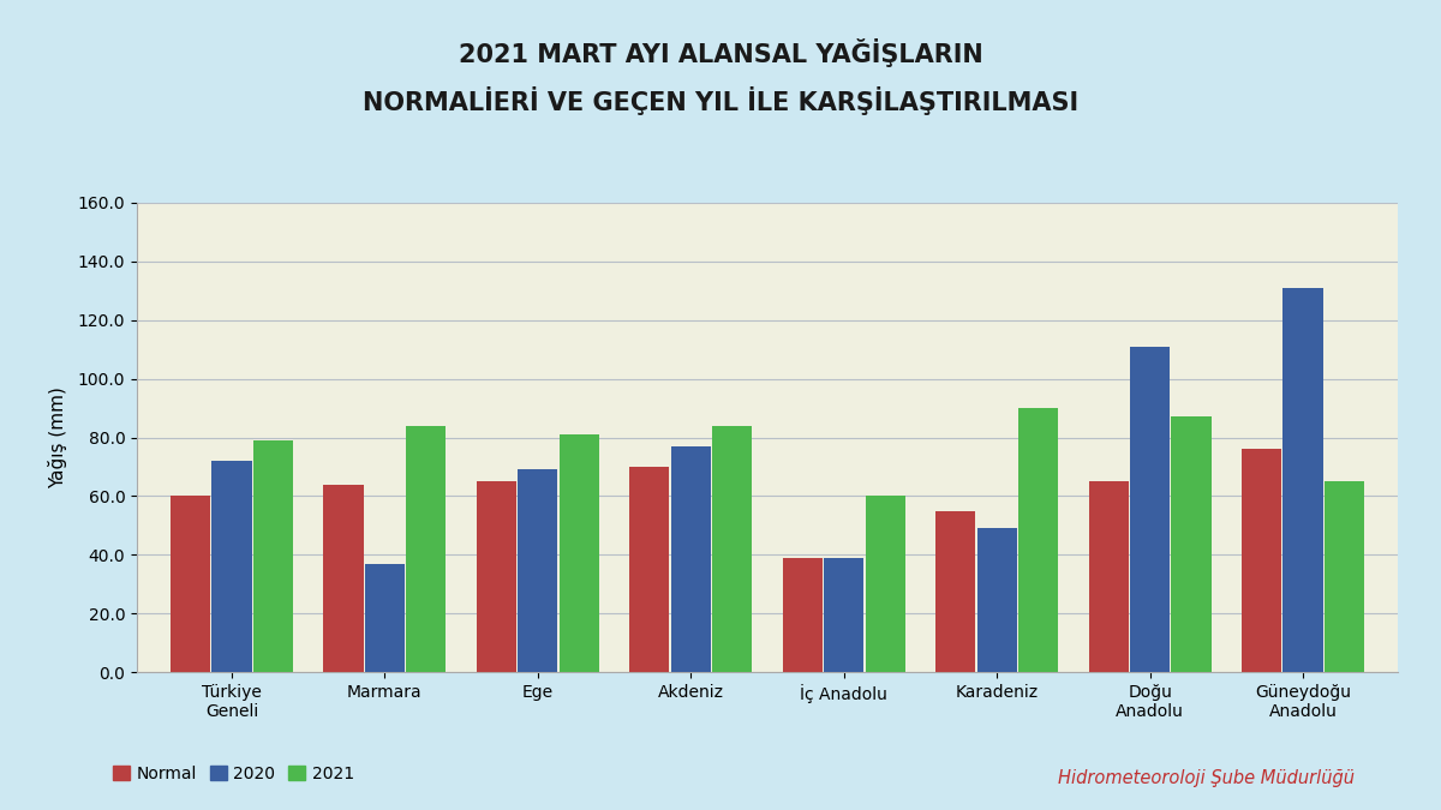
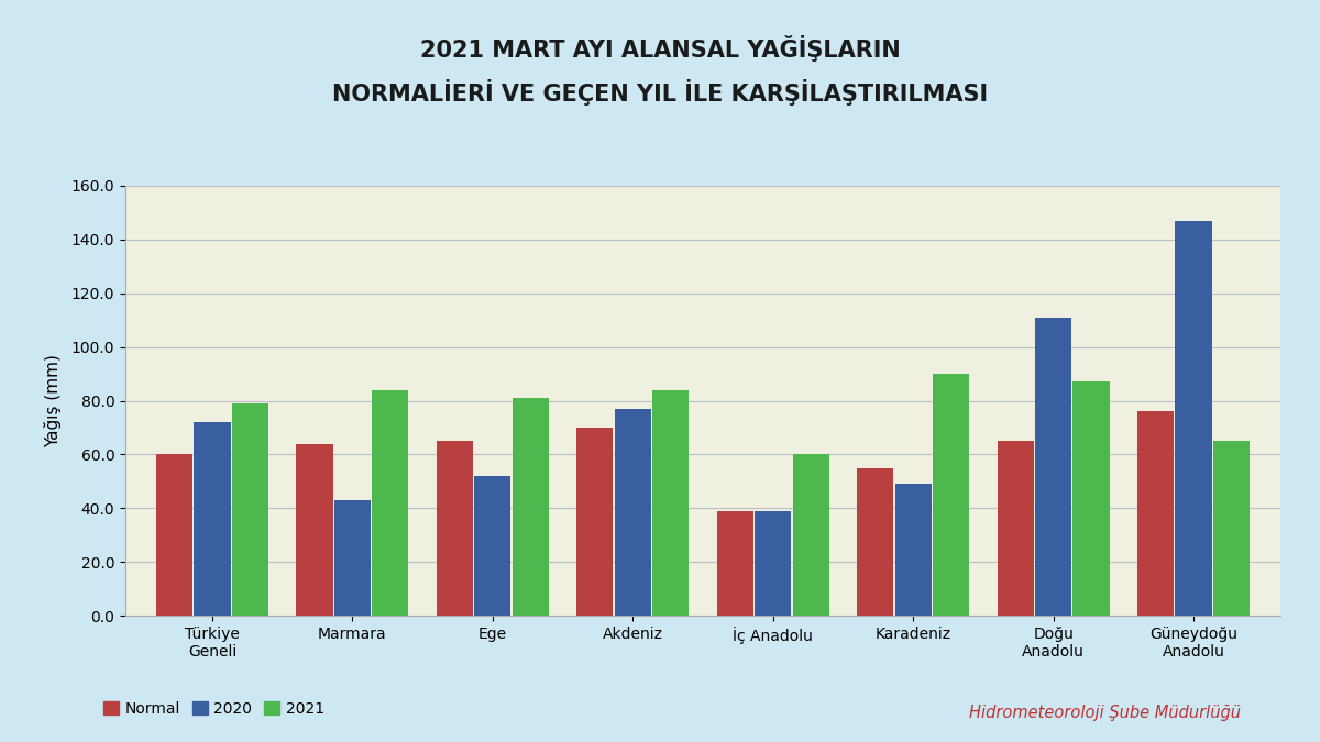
2020/Marmara: 37 -> 43
2020/Ege: 69 -> 52
2020/Güneydoğu Anadolu: 131 -> 147
